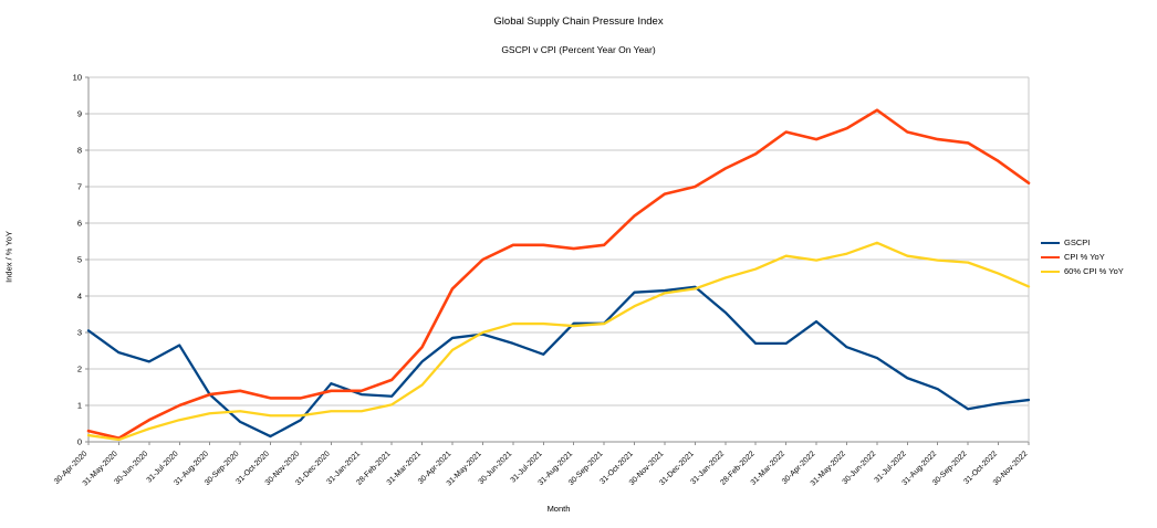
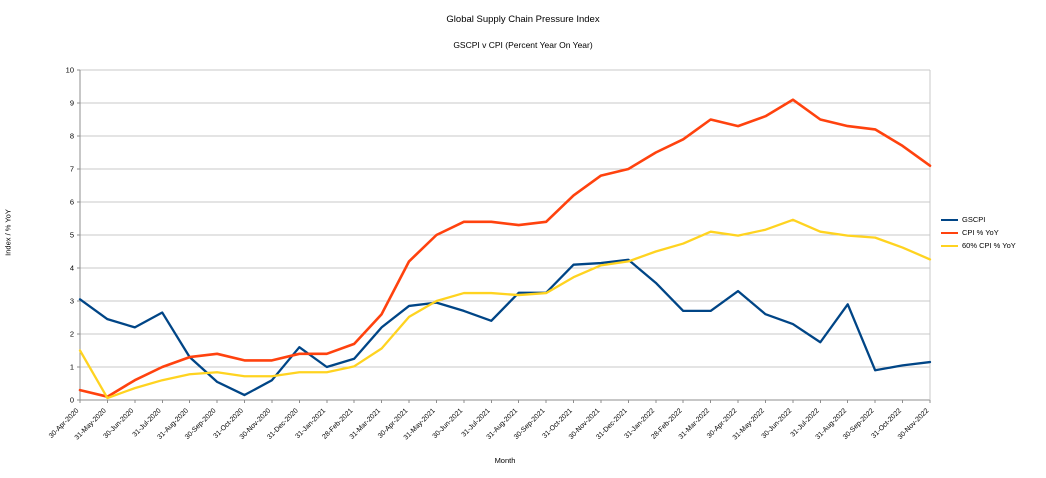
60% CPI % YoY/30-Apr-2020: 0.2 -> 1.5
GSCPI/31-Jan-2021: 1.3 -> 1.0
GSCPI/31-Aug-2022: 1.4 -> 2.9
